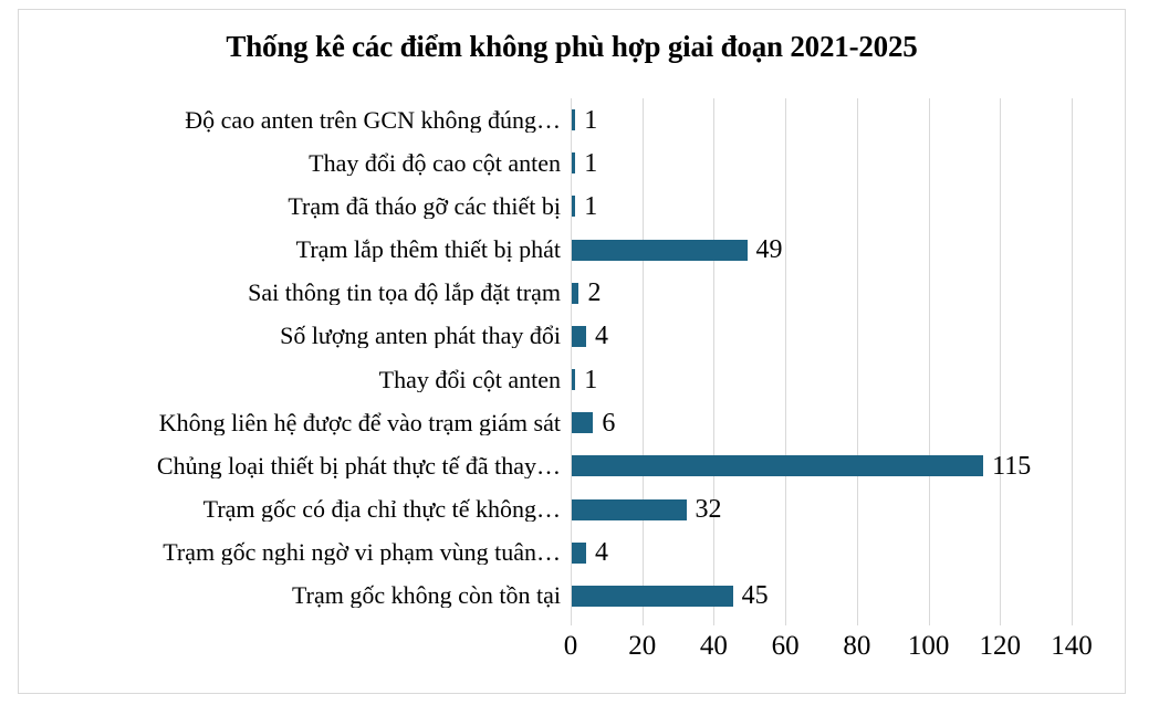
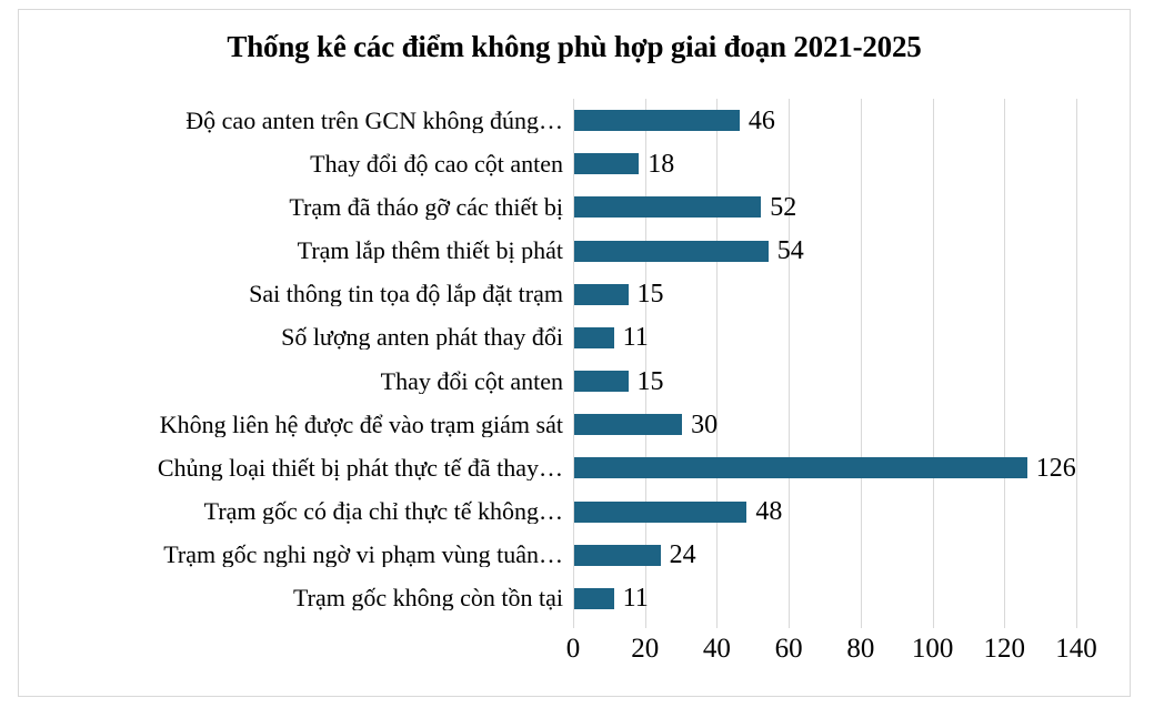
Độ cao anten trên GCN không đúng…: 1 -> 46
Thay đổi độ cao cột anten: 1 -> 18
Trạm đã tháo gỡ các thiết bị: 1 -> 52
Trạm lắp thêm thiết bị phát: 49 -> 54
Sai thông tin tọa độ lắp đặt trạm: 2 -> 15
Số lượng anten phát thay đổi: 4 -> 11
Thay đổi cột anten: 1 -> 15
Không liên hệ được để vào trạm giám sát: 6 -> 30
Chủng loại thiết bị phát thực tế đã thay…: 115 -> 126
Trạm gốc có địa chỉ thực tế không…: 32 -> 48
Trạm gốc nghi ngờ vi phạm vùng tuân…: 4 -> 24
Trạm gốc không còn tồn tại: 45 -> 11
